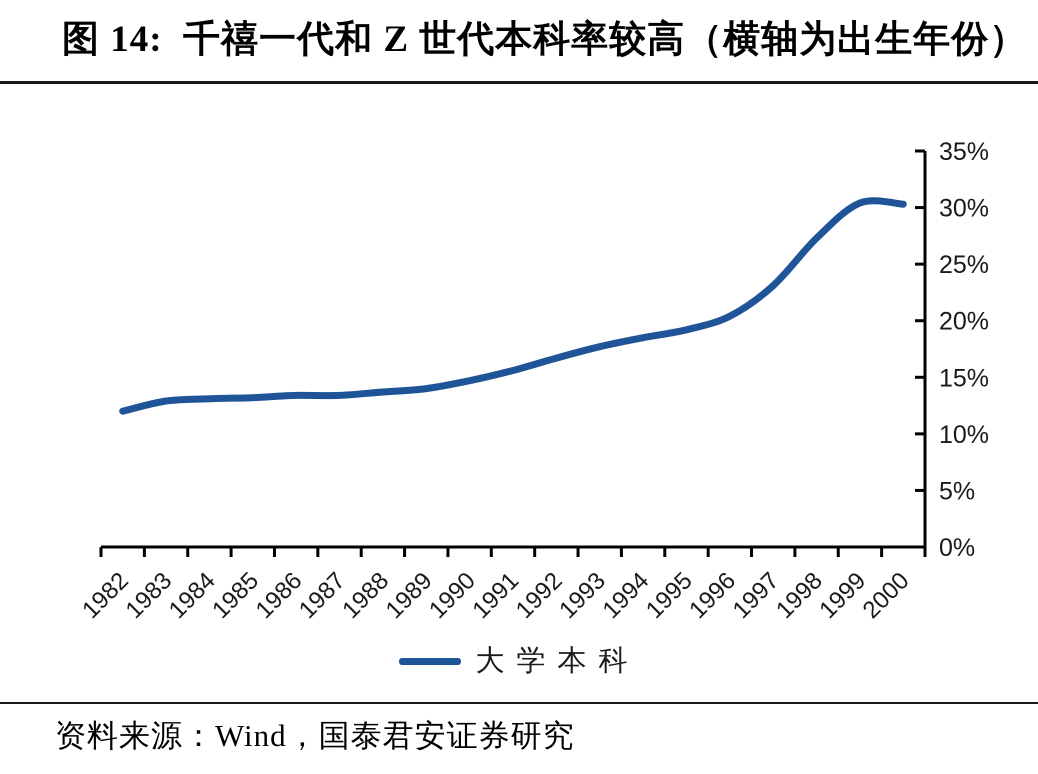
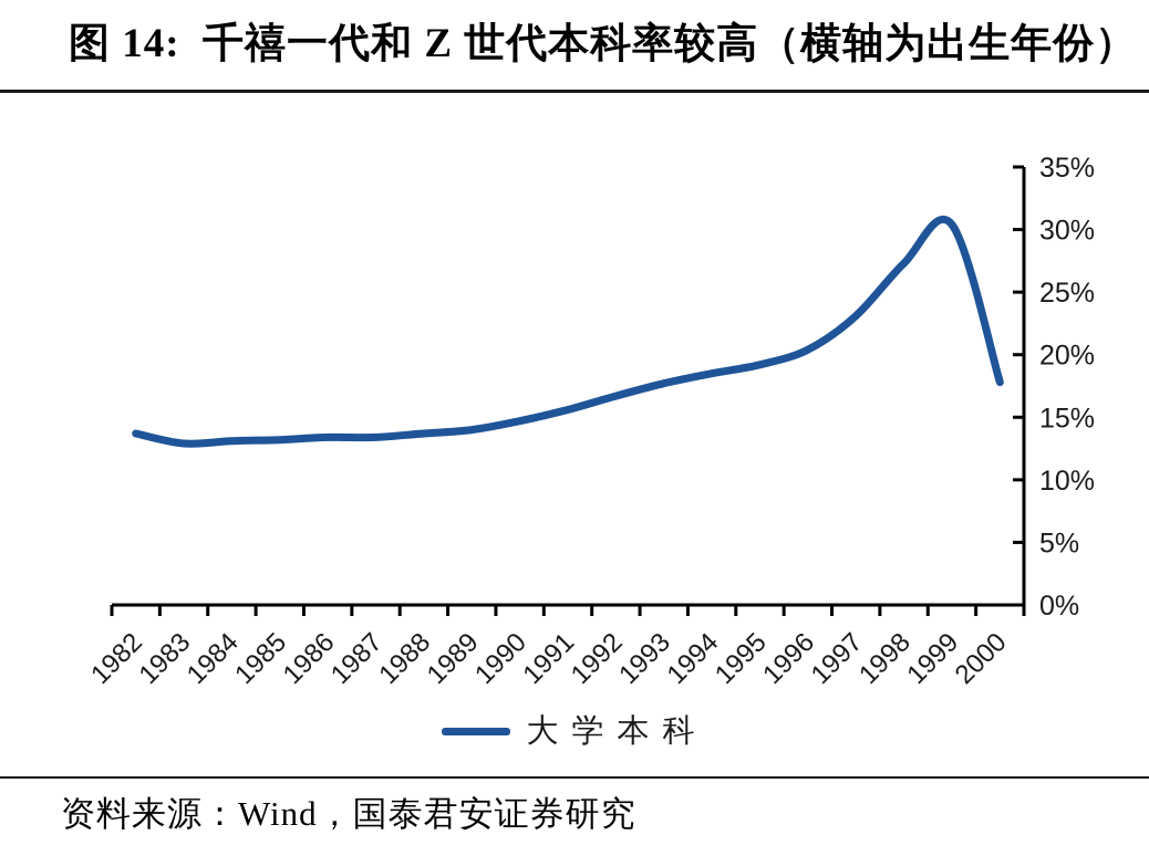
1982: 12.0% -> 13.7%
2000: 30.3% -> 17.8%
